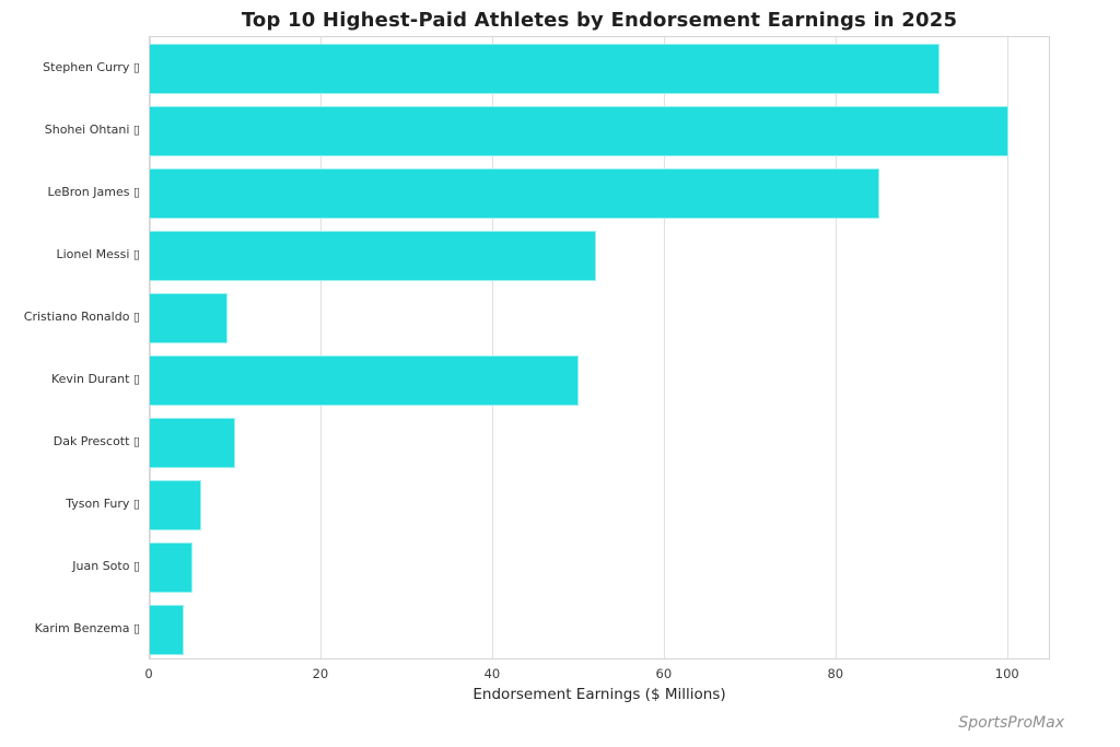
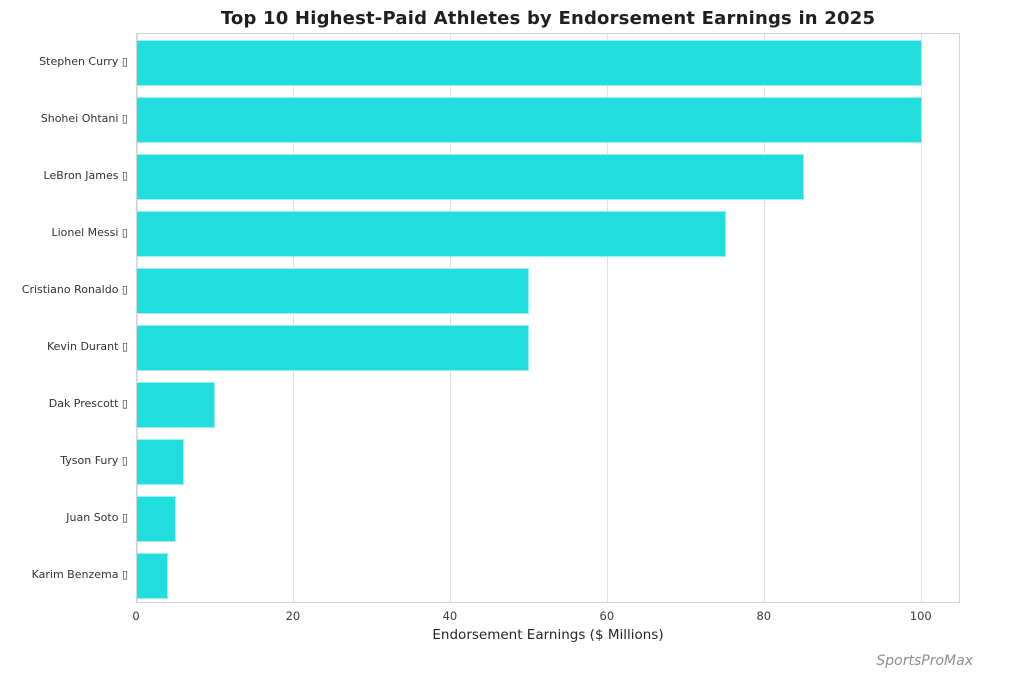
Stephen Curry ▯: 92 -> 100
Lionel Messi ▯: 52 -> 75
Cristiano Ronaldo ▯: 9 -> 50
